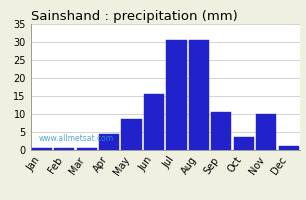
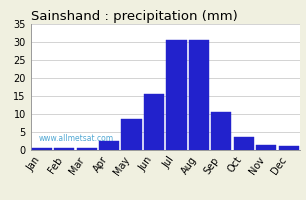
Apr: 4.5 -> 2.5
Nov: 10.0 -> 1.5
